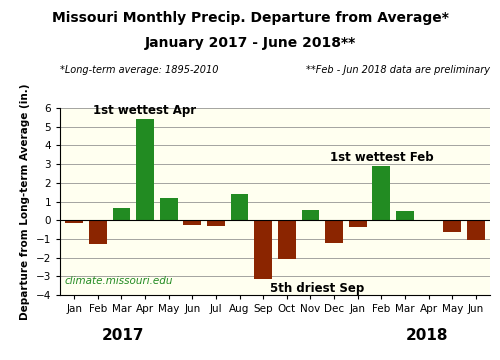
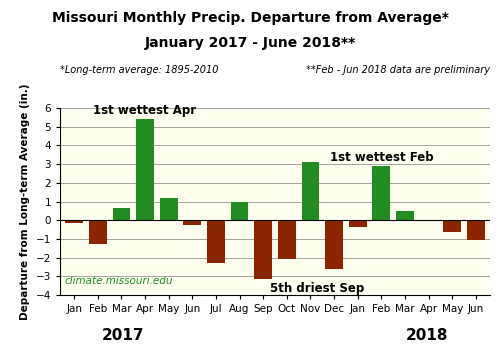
Jul: -0.3 -> -2.3
Aug: 1.4 -> 1.0
Nov: 0.6 -> 3.1
Dec: -1.2 -> -2.6
